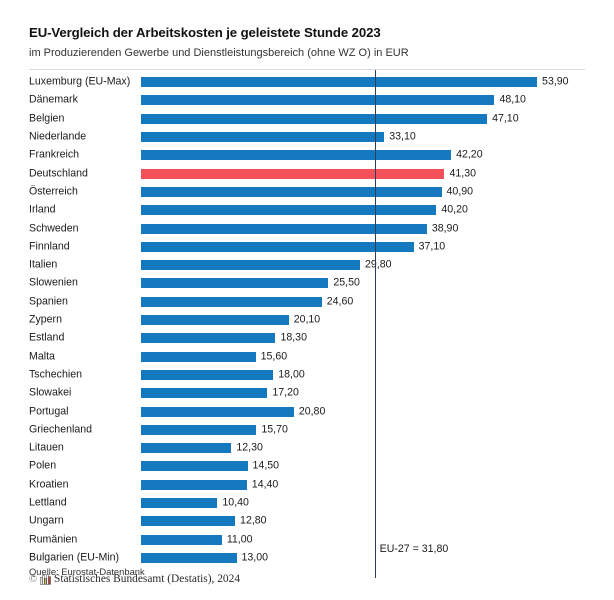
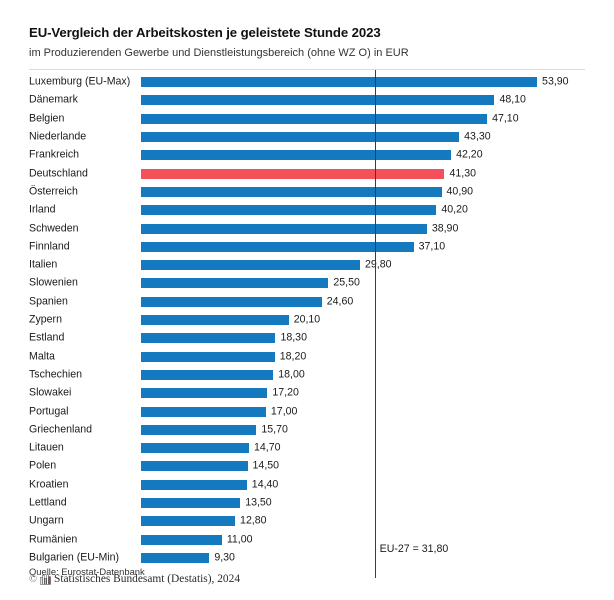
Niederlande: 33,10 -> 43,30
Malta: 15,60 -> 18,20
Portugal: 20,80 -> 17,00
Litauen: 12,30 -> 14,70
Lettland: 10,40 -> 13,50
Bulgarien (EU-Min): 13,00 -> 9,30
